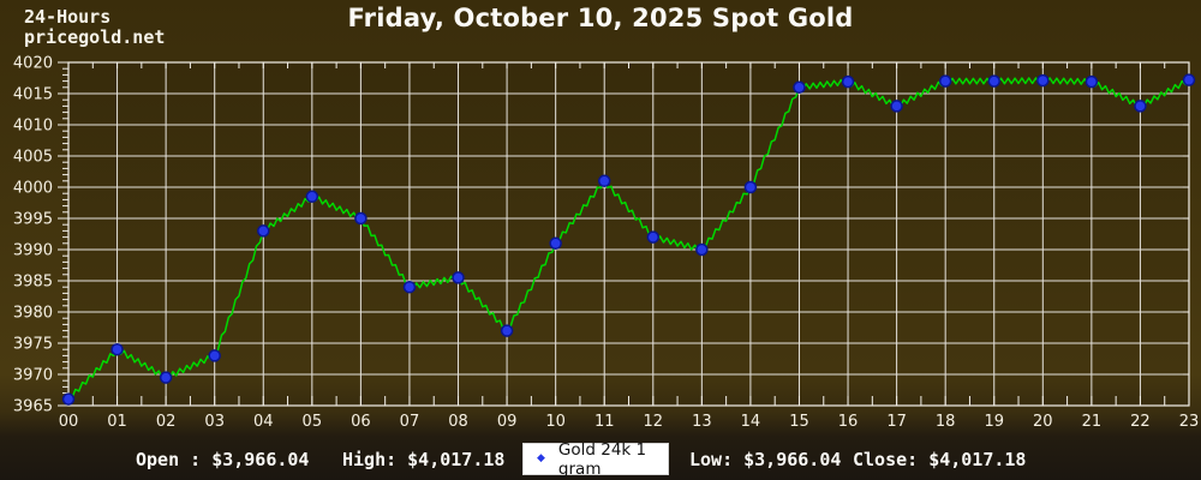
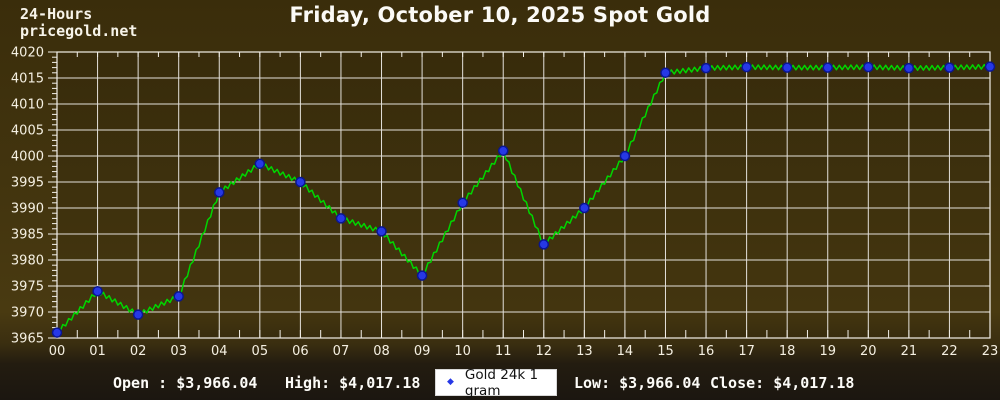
07: 3984 -> 3988
12: 3992 -> 3983
17: 4013 -> 4017
22: 4013 -> 4017
